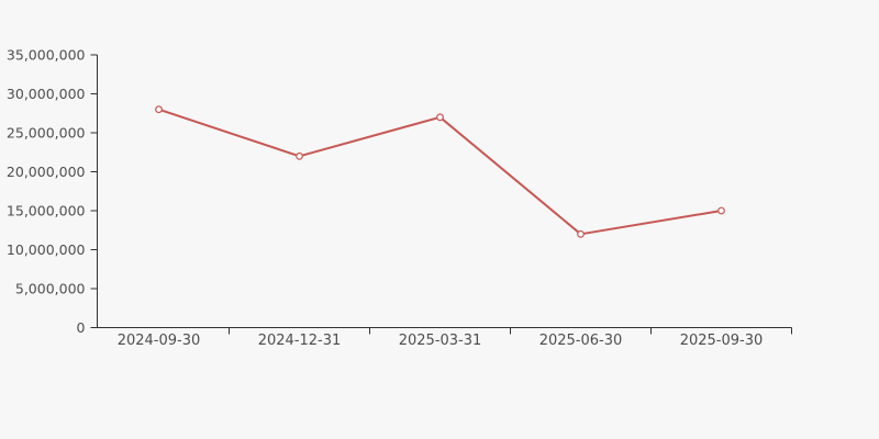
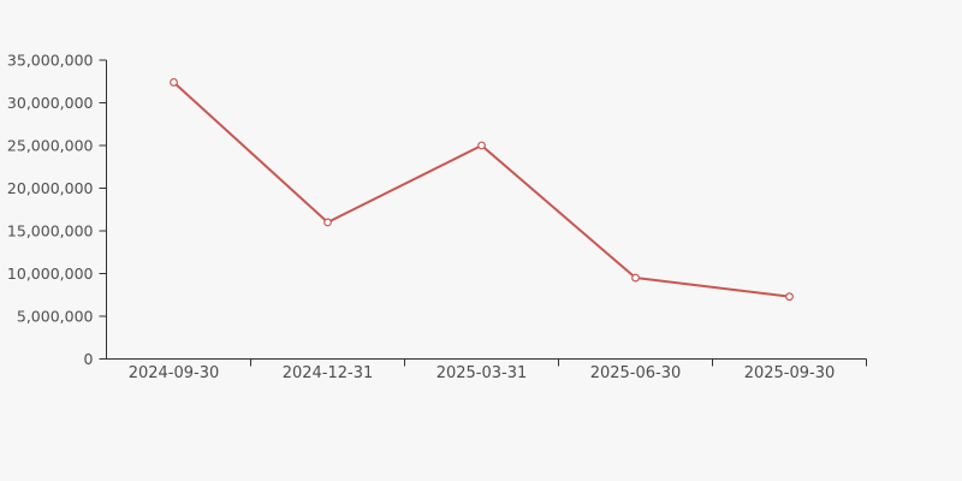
2024-09-30: 28000000 -> 32000000
2024-12-31: 22000000 -> 16000000
2025-03-31: 27000000 -> 25000000
2025-06-30: 12000000 -> 10000000
2025-09-30: 15000000 -> 7000000
